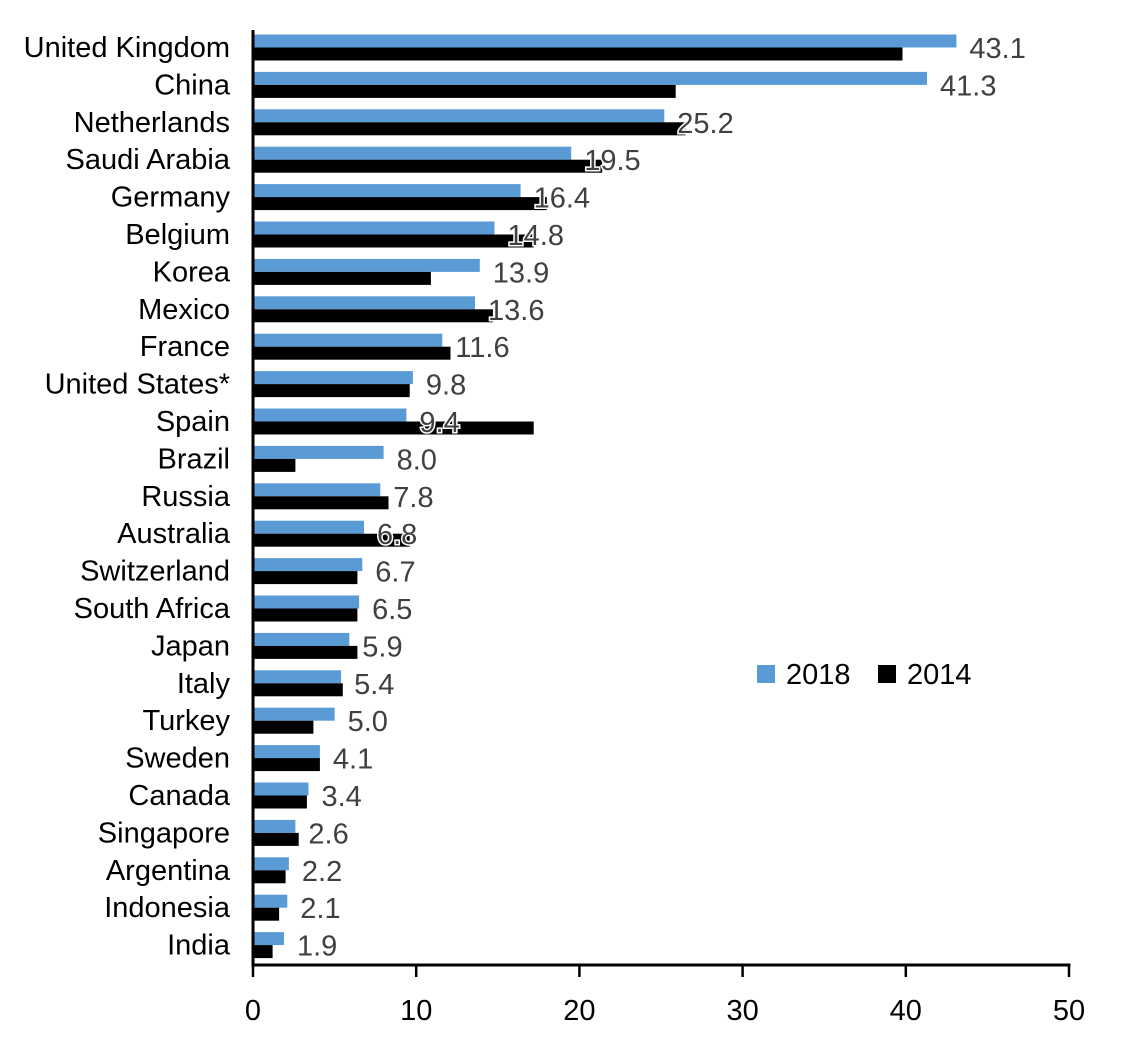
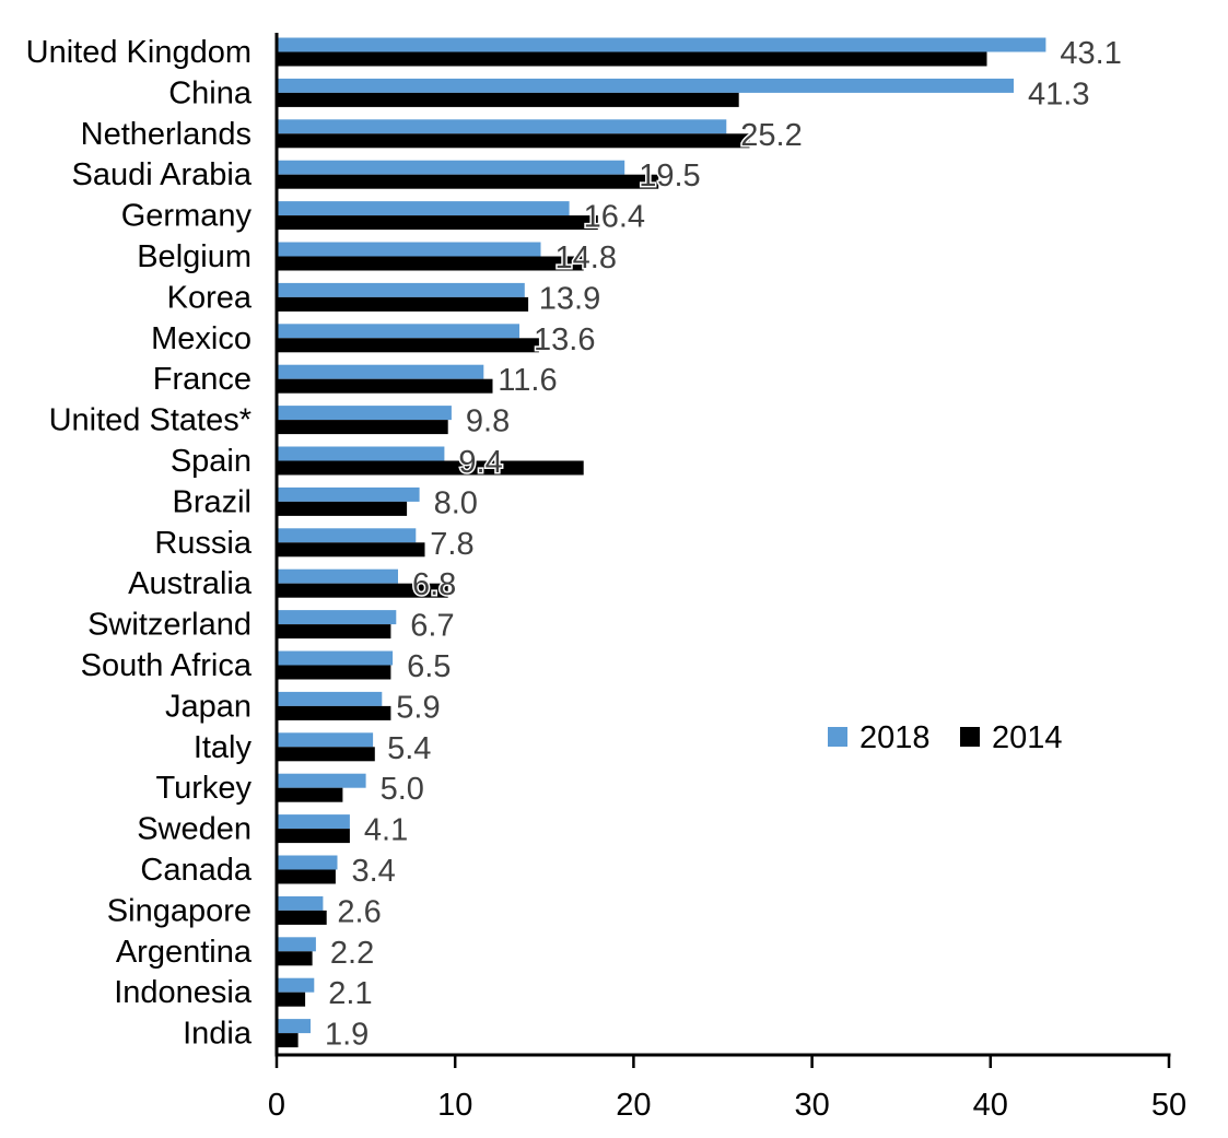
2014/Korea: 10.9 -> 14.1
2014/Brazil: 2.6 -> 7.3
